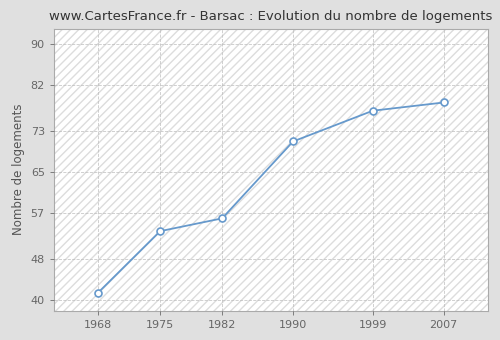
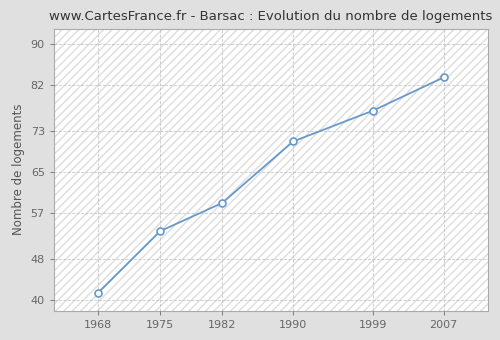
1982: 56.0 -> 59.0
2007: 78.6 -> 83.5
